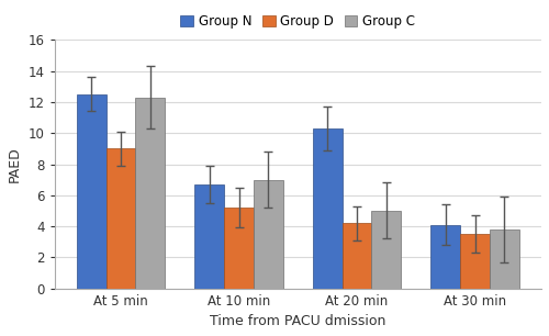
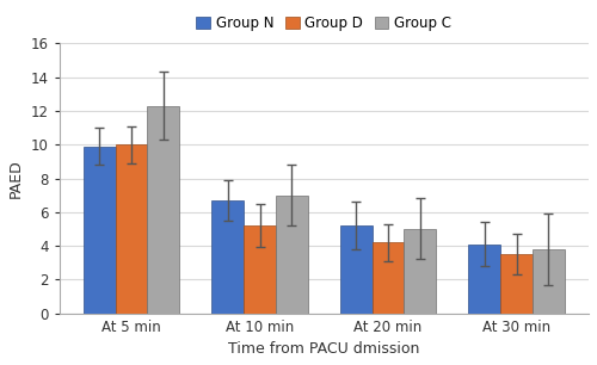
Group N/At 5 min: 12.5 -> 9.9
Group D/At 5 min: 9.0 -> 10.0
Group N/At 20 min: 10.3 -> 5.2
